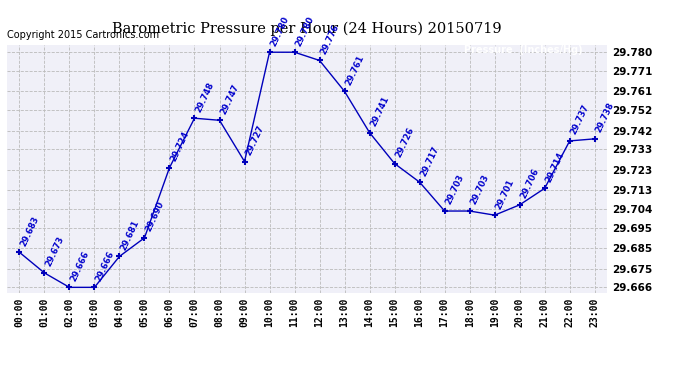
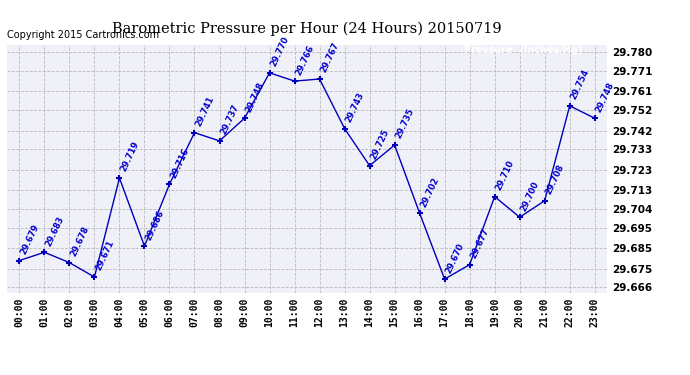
00:00: 29.683 -> 29.679
01:00: 29.673 -> 29.683
02:00: 29.666 -> 29.678
03:00: 29.666 -> 29.671
04:00: 29.681 -> 29.719
05:00: 29.690 -> 29.686
06:00: 29.724 -> 29.716
07:00: 29.748 -> 29.741
08:00: 29.747 -> 29.737
09:00: 29.727 -> 29.748
10:00: 29.780 -> 29.770
11:00: 29.780 -> 29.766
12:00: 29.776 -> 29.767
13:00: 29.761 -> 29.743
14:00: 29.741 -> 29.725
15:00: 29.726 -> 29.735
16:00: 29.717 -> 29.702
17:00: 29.703 -> 29.670
18:00: 29.703 -> 29.677
19:00: 29.701 -> 29.710
20:00: 29.706 -> 29.700
21:00: 29.714 -> 29.708
22:00: 29.737 -> 29.754
23:00: 29.738 -> 29.748
